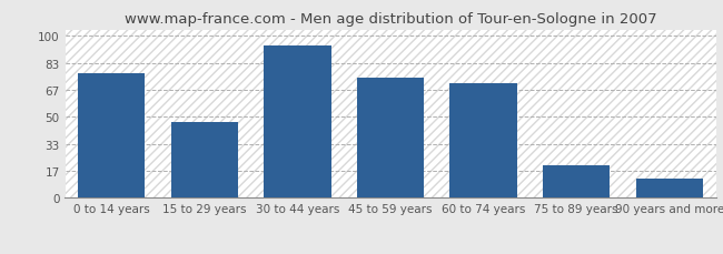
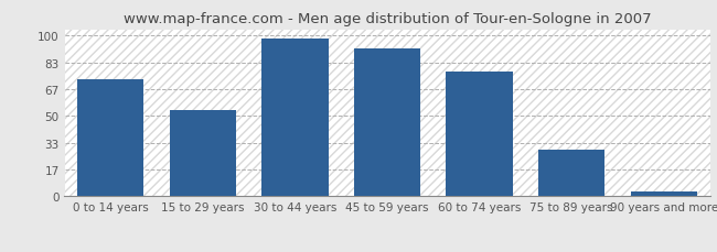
0 to 14 years: 77 -> 73
15 to 29 years: 47 -> 54
30 to 44 years: 94 -> 98
45 to 59 years: 74 -> 92
60 to 74 years: 71 -> 78
75 to 89 years: 20 -> 29
90 years and more: 12 -> 3
